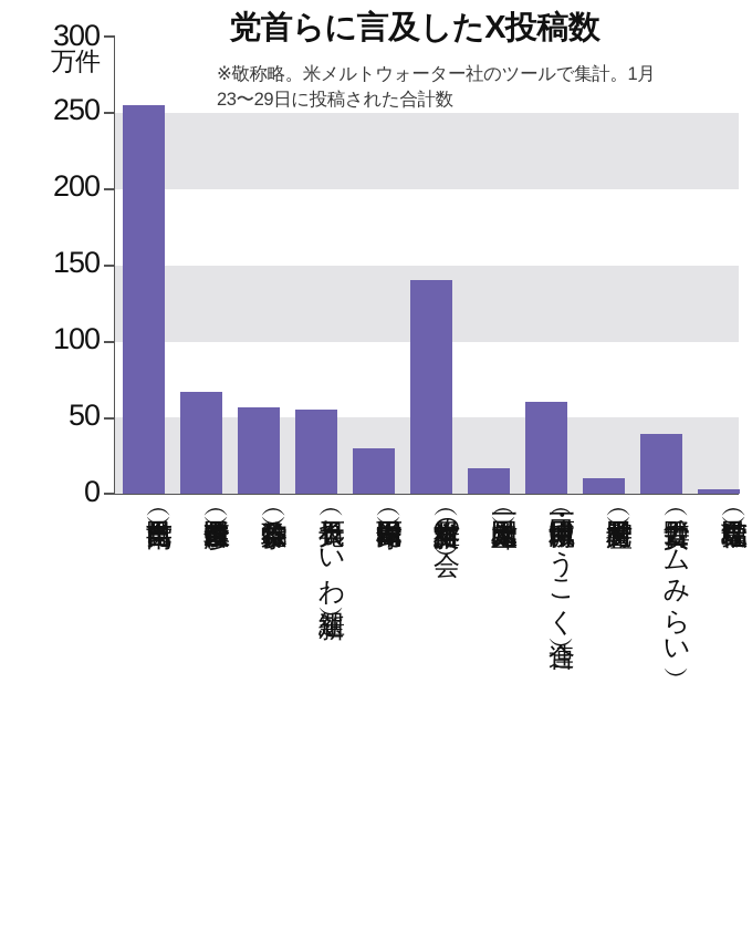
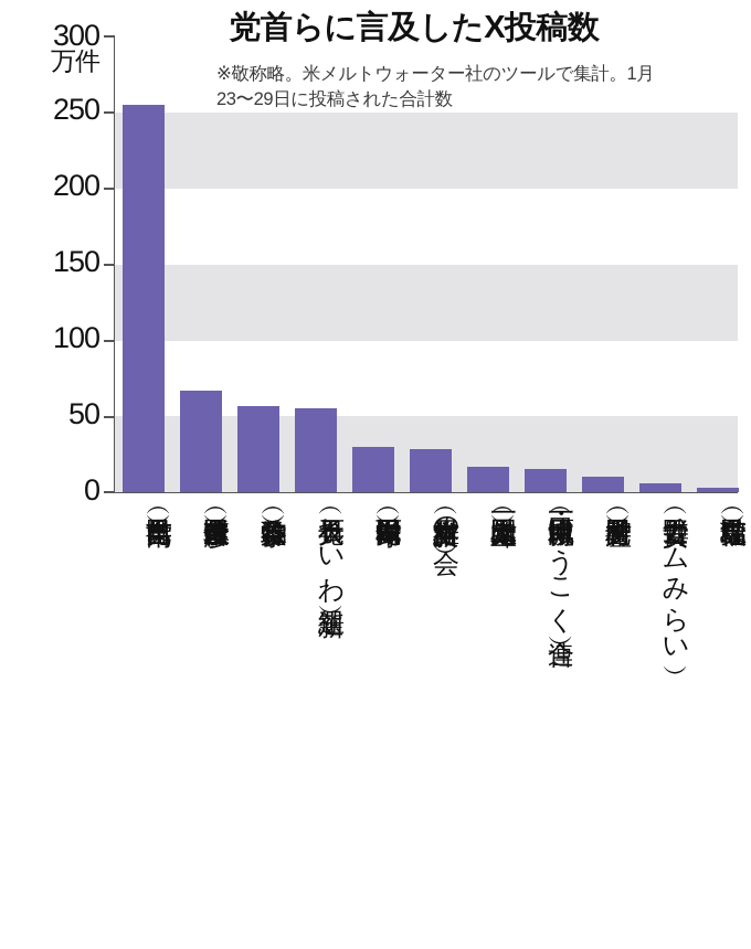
吉村洋文（日本維新の会）: 140 -> 28
原口一博（減税日本・ゆうこく連合）: 60 -> 15
安野貴博（チームみらい）: 39 -> 6
